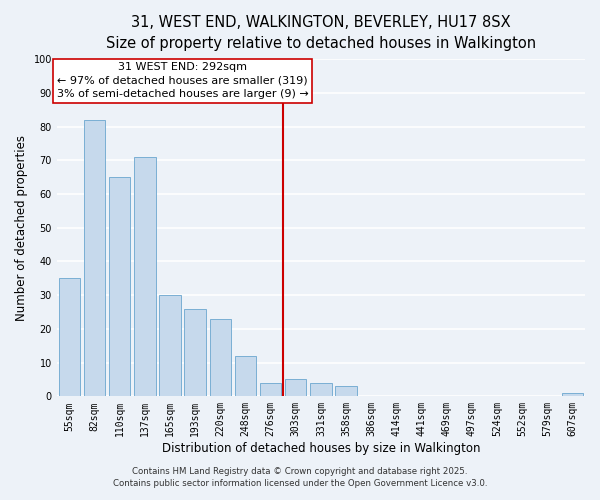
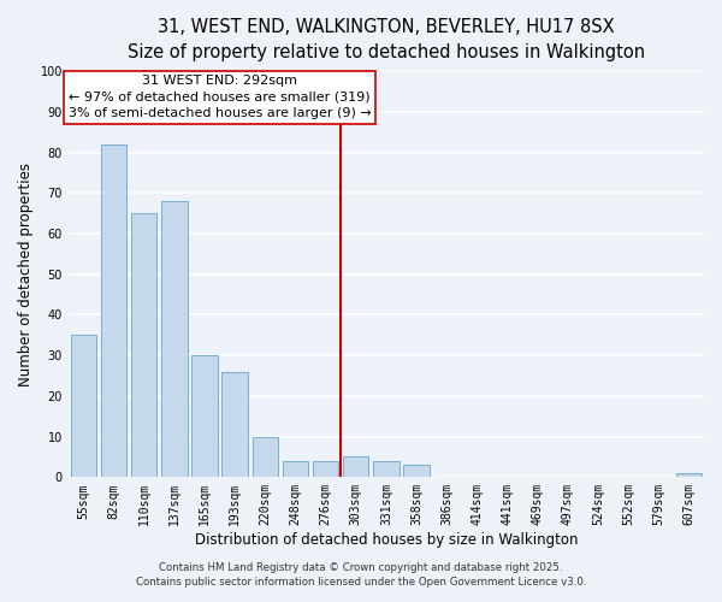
137sqm: 71 -> 68
220sqm: 23 -> 10
248sqm: 12 -> 4
